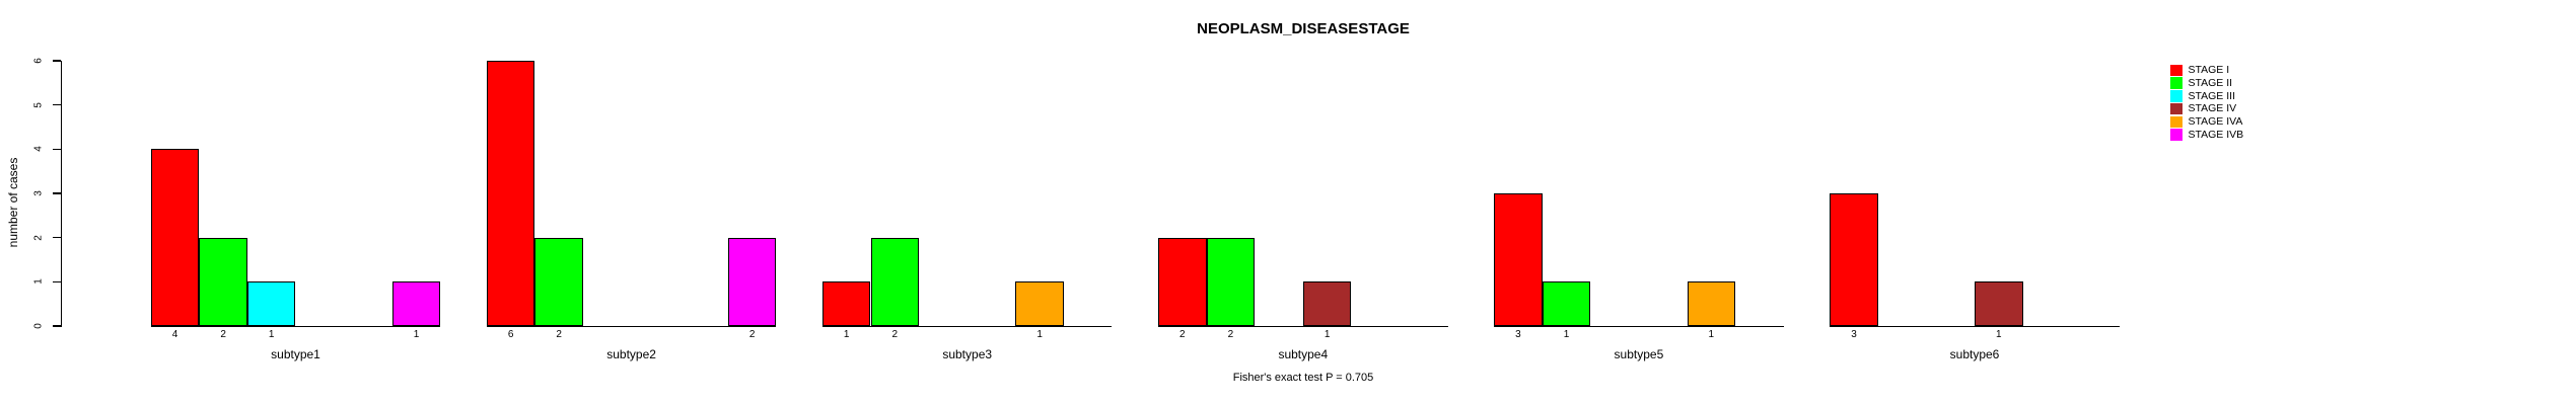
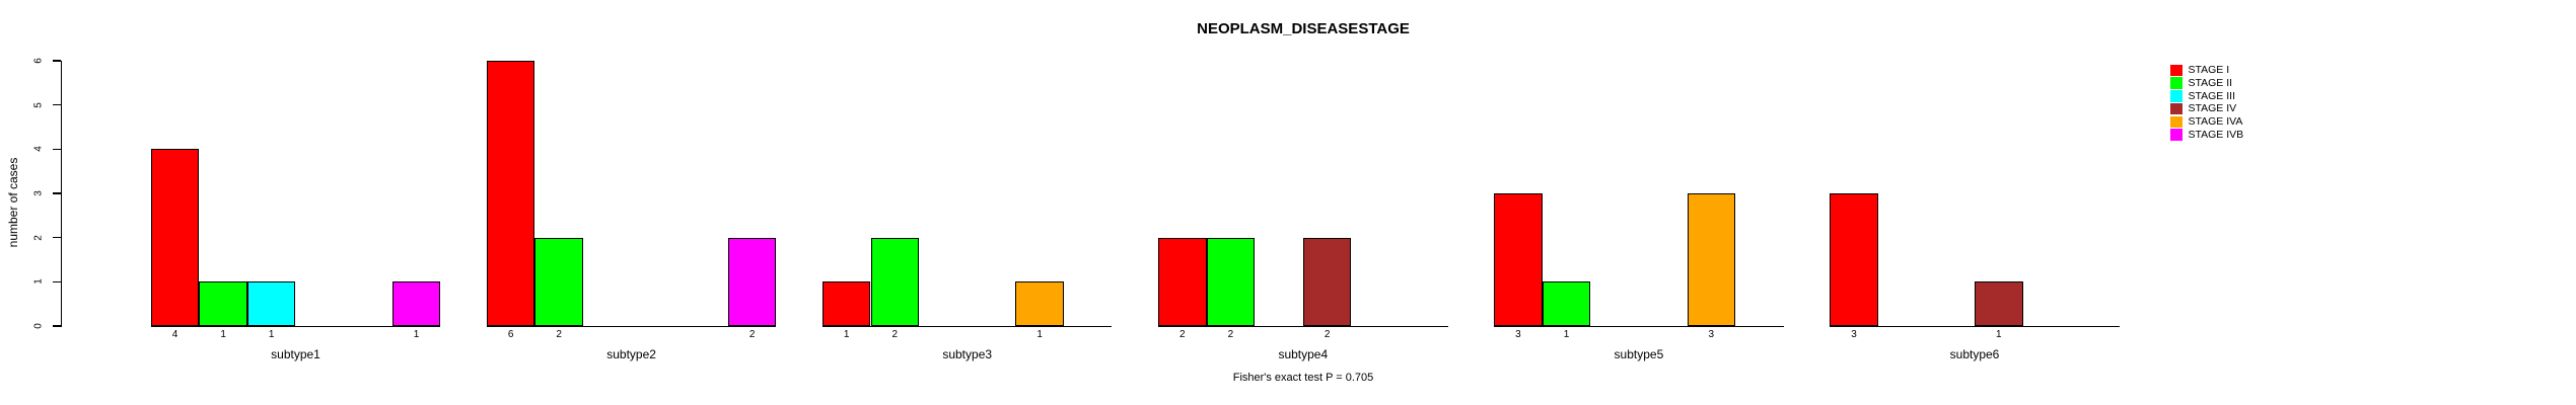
STAGE II/subtype1: 2 -> 1
STAGE IV/subtype4: 1 -> 2
STAGE IVA/subtype5: 1 -> 3
